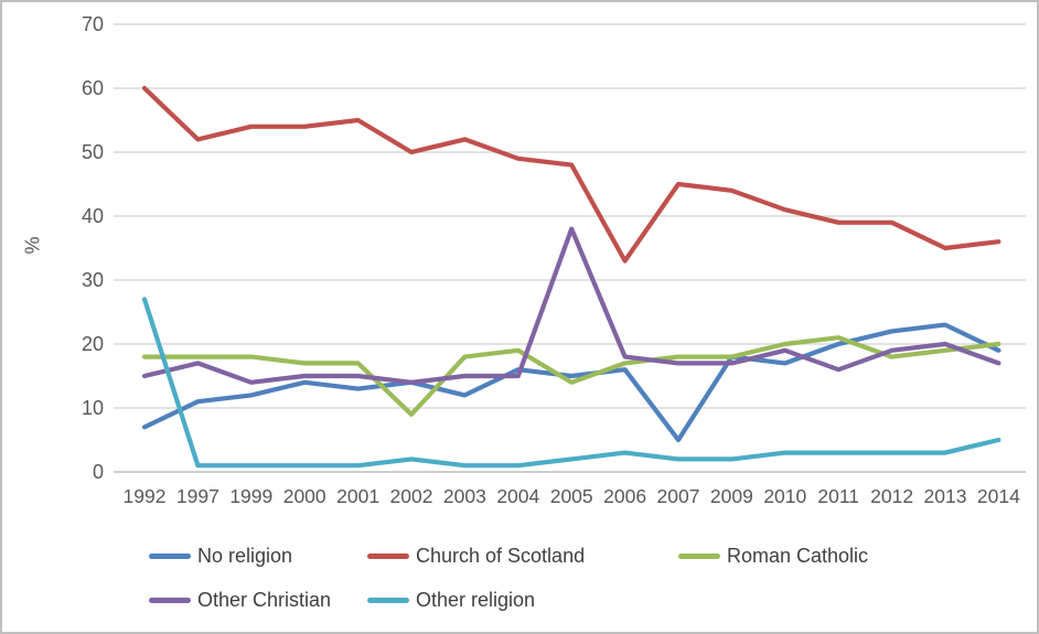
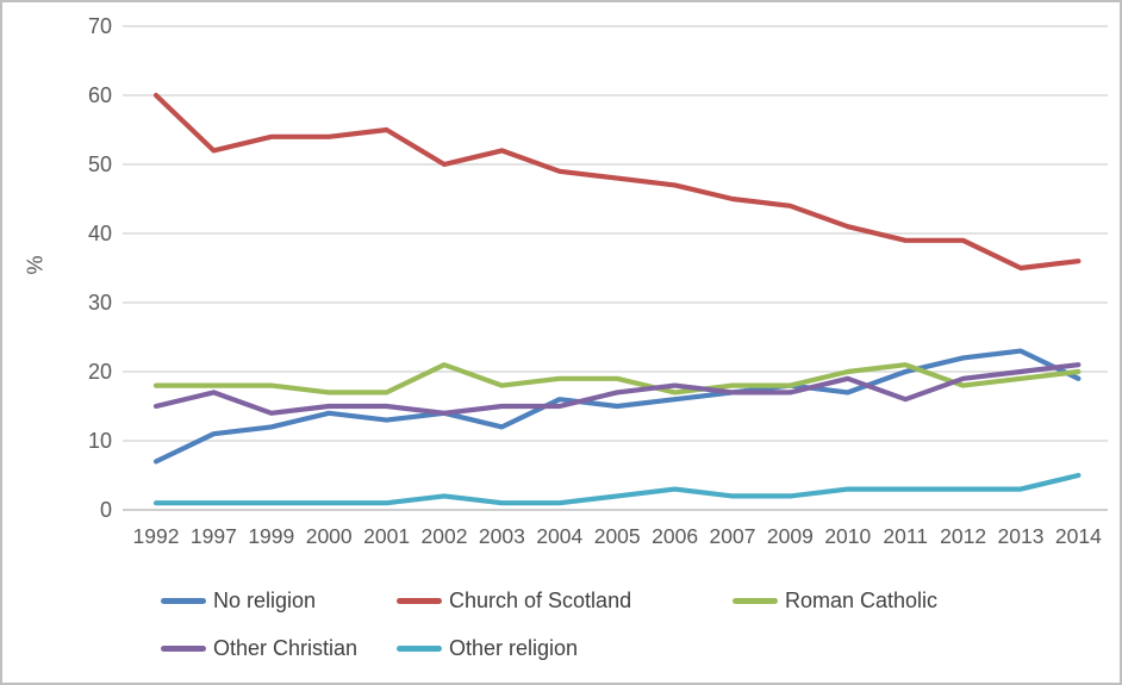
Other religion/1992: 27 -> 1
Roman Catholic/2002: 9 -> 21
Roman Catholic/2005: 14 -> 19
Other Christian/2005: 38 -> 17
Church of Scotland/2006: 33 -> 47
No religion/2007: 5 -> 17
Other Christian/2014: 17 -> 21
